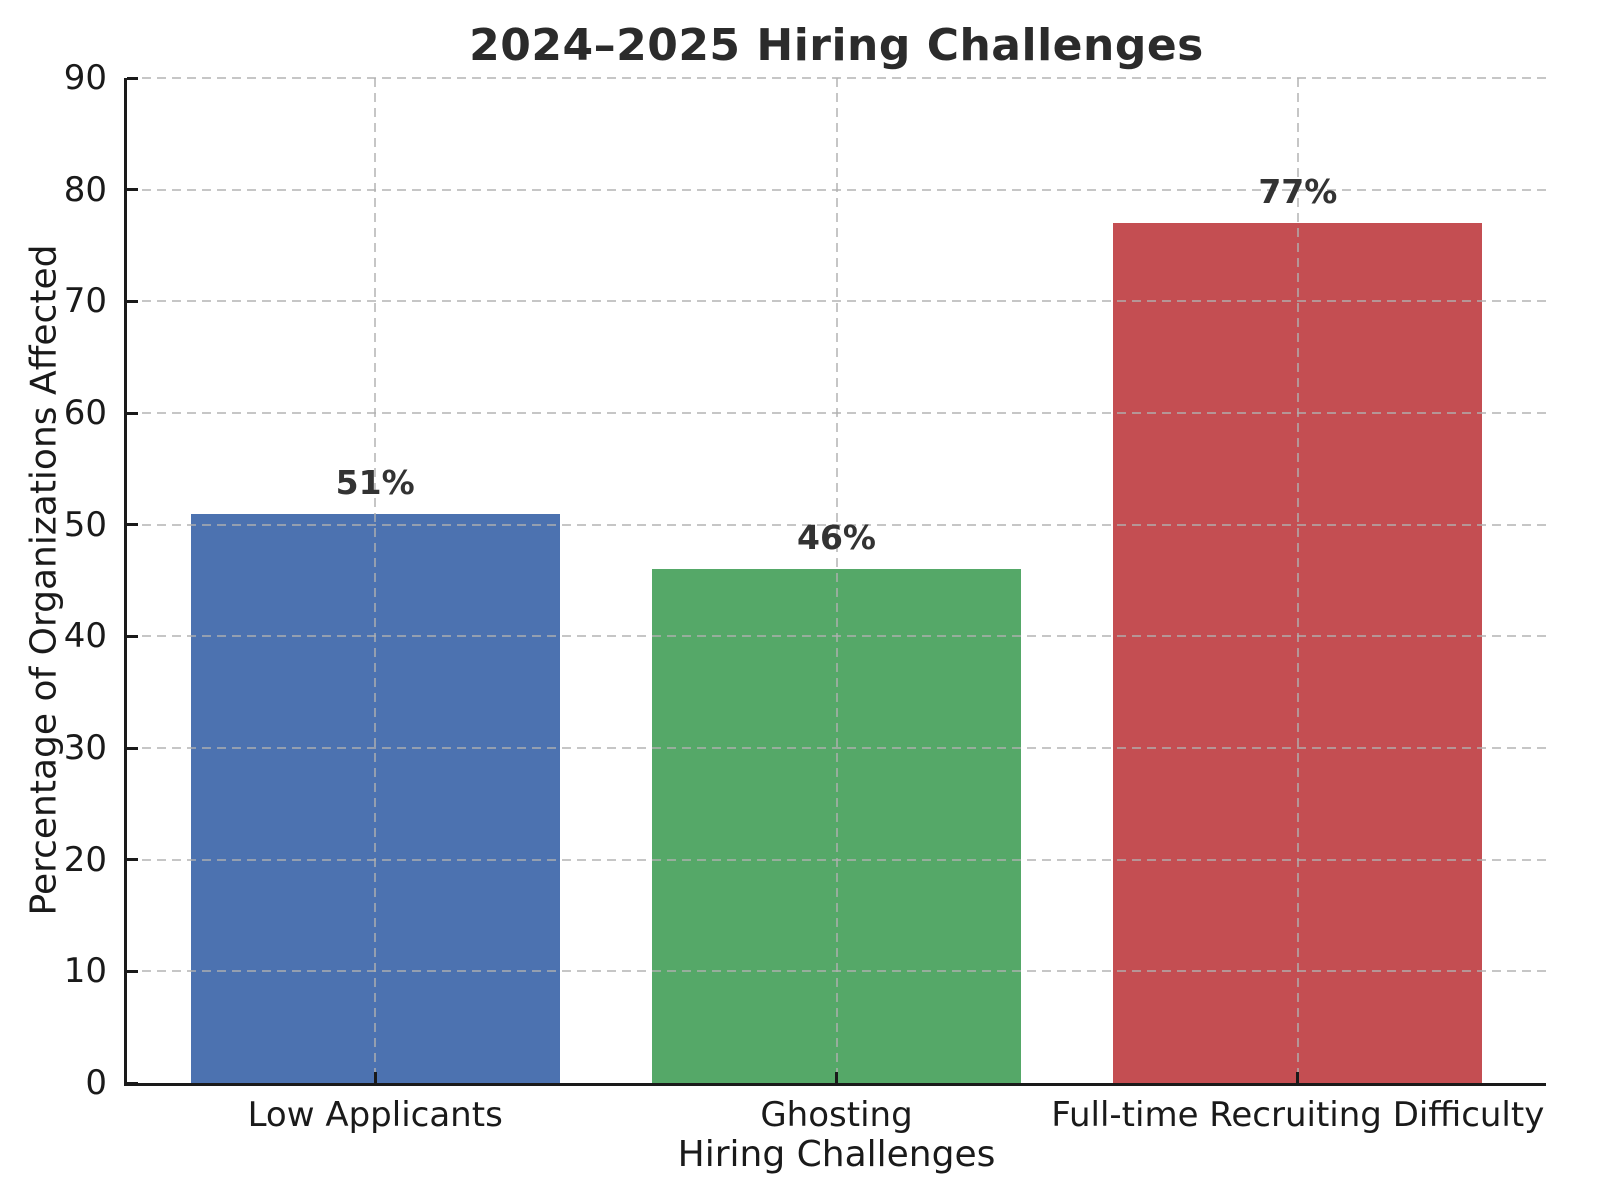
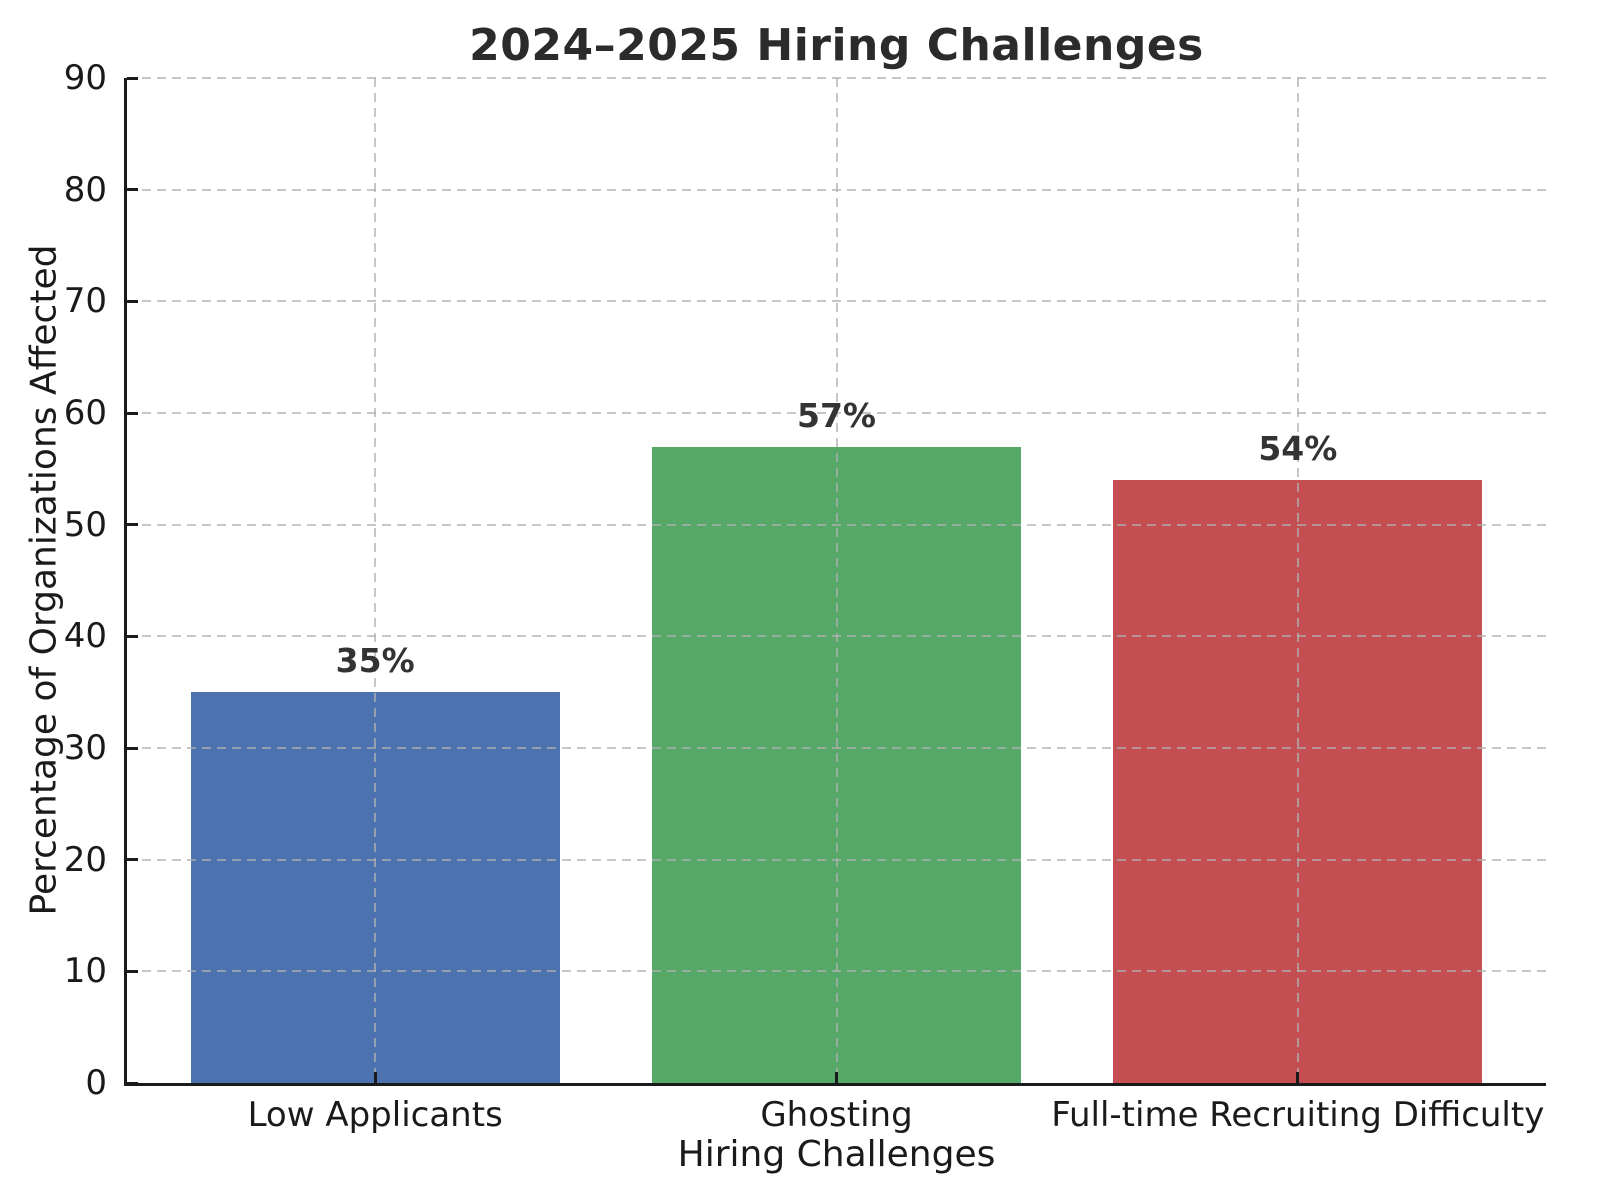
Low Applicants: 51% -> 35%
Ghosting: 46% -> 57%
Full-time Recruiting Difficulty: 77% -> 54%
